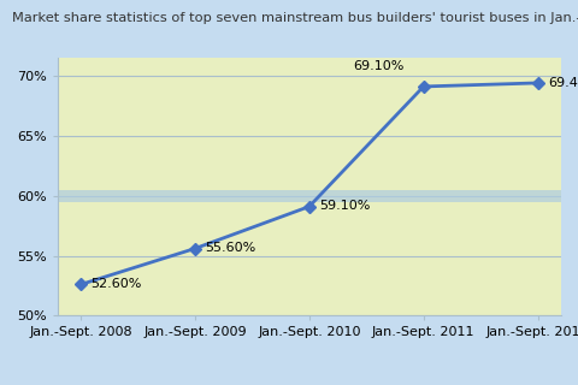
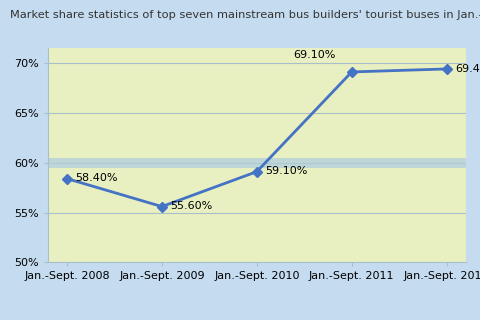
Jan.-Sept. 2008: 52.60% -> 58.40%
